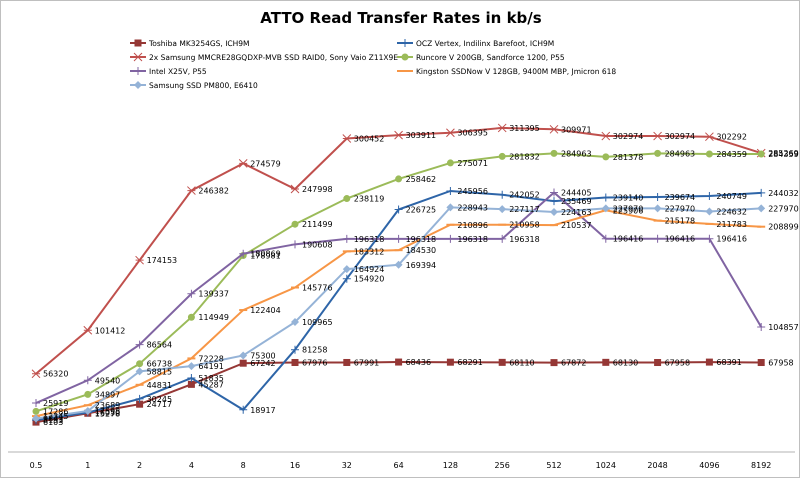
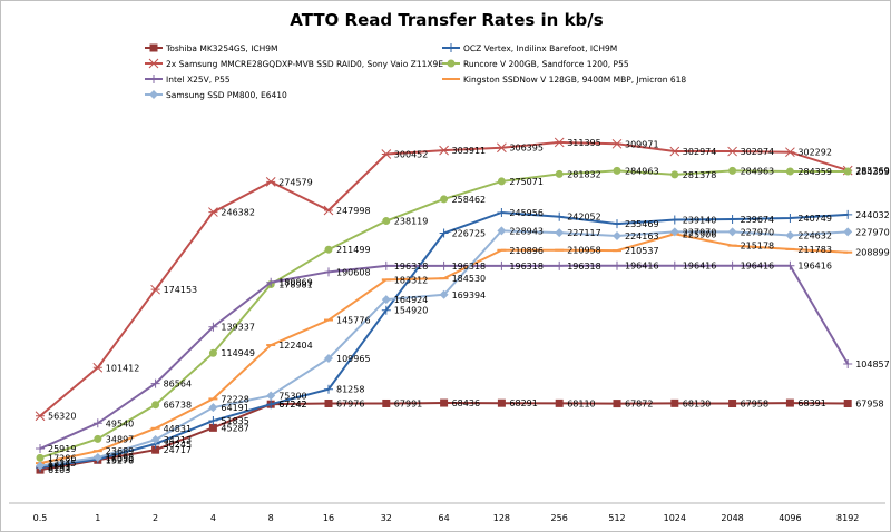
Samsung SSD PM800, E6410/2: 58815 -> 34213
OCZ Vertex, Indilinx Barefoot, ICH9M/8: 18917 -> 67242
Intel X25V, P55/512: 244405 -> 196416
